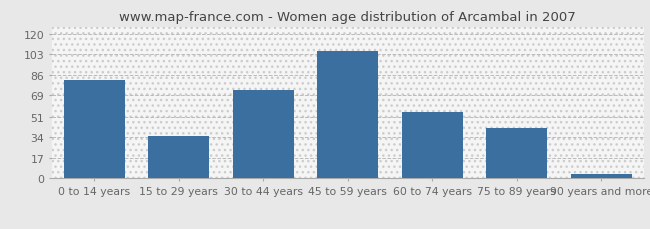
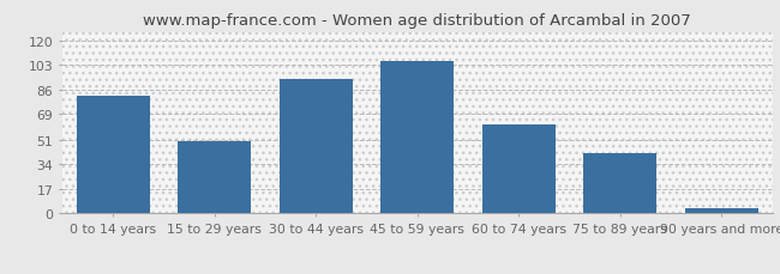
15 to 29 years: 35 -> 50
30 to 44 years: 73 -> 93
60 to 74 years: 55 -> 62
